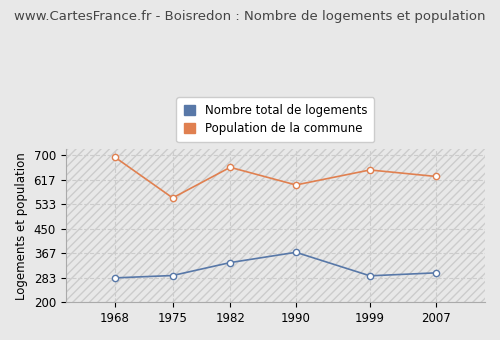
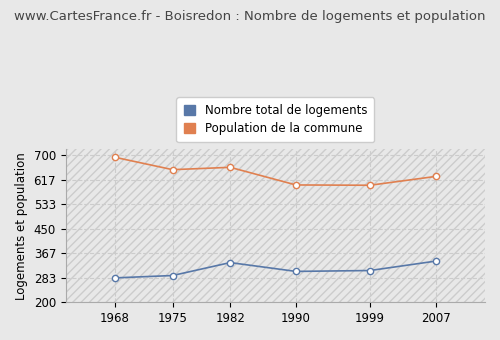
Population de la commune/1975: 555 -> 651
Nombre total de logements/1990: 370 -> 305
Nombre total de logements/1999: 290 -> 308
Population de la commune/1999: 650 -> 598
Nombre total de logements/2007: 300 -> 340
